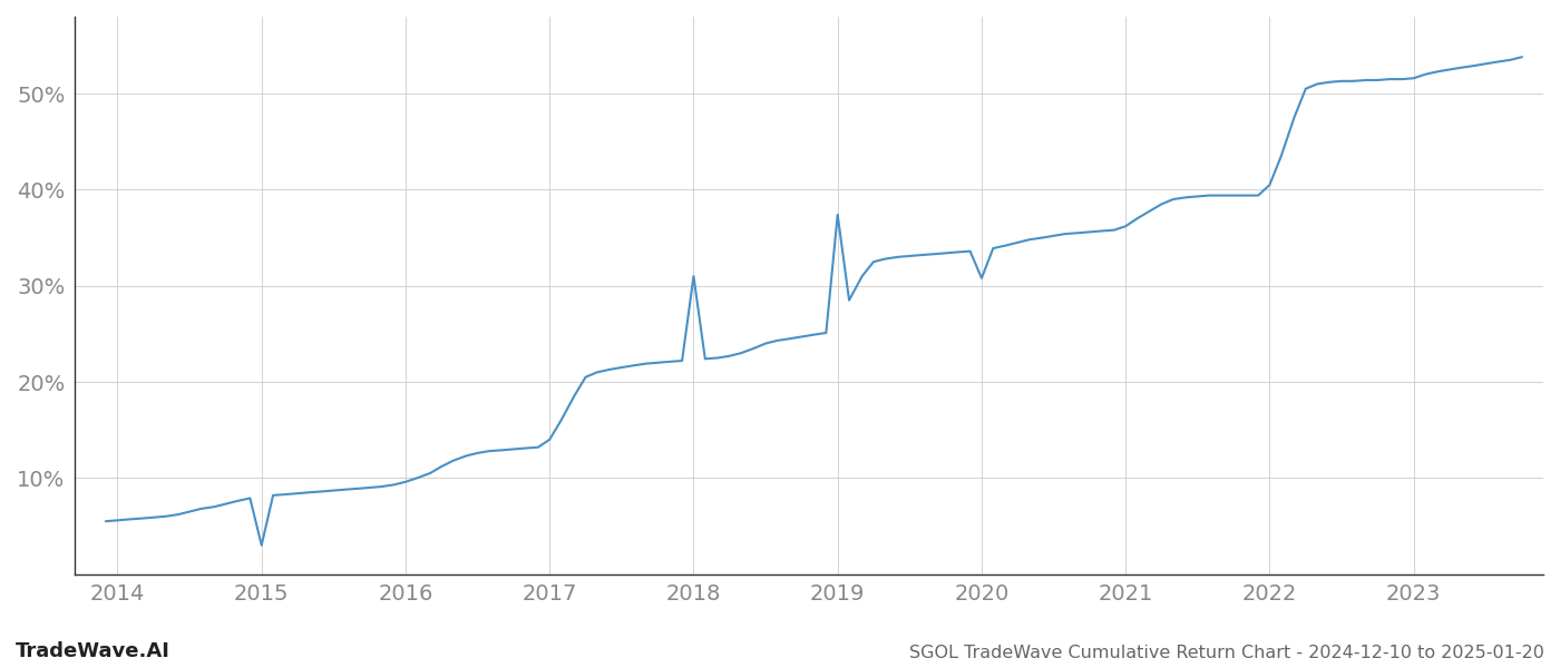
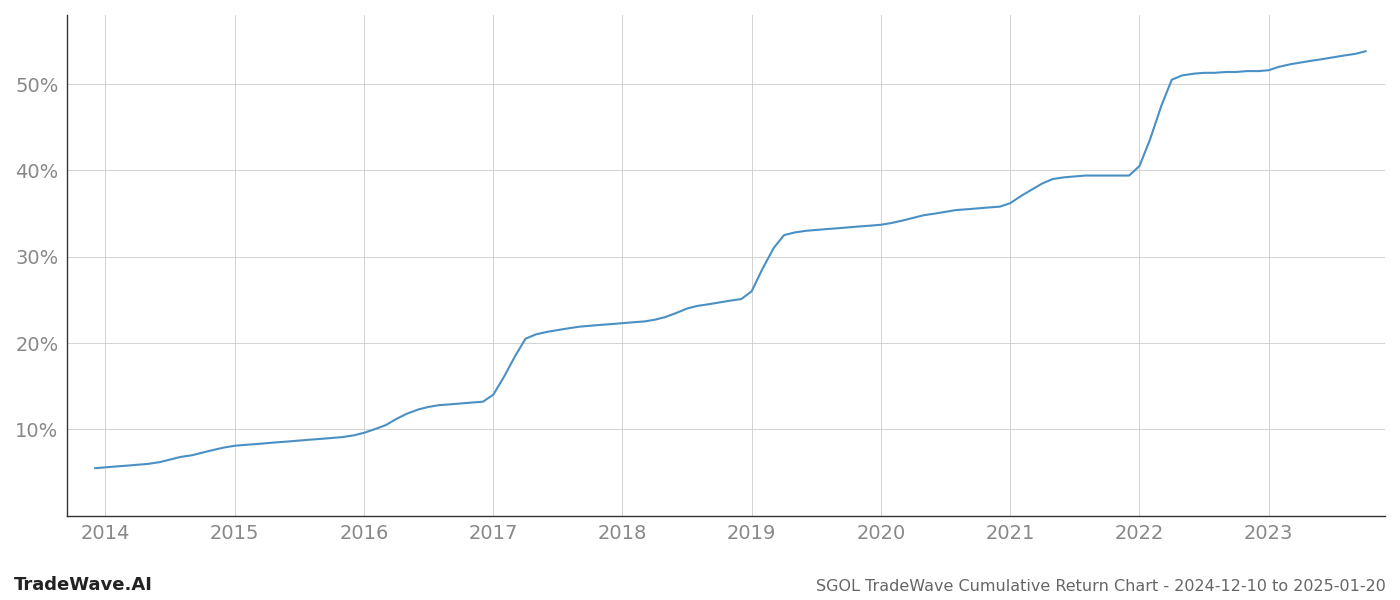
2015: 3.0% -> 8.1%
2018: 31.0% -> 22.3%
2019: 37.4% -> 26.0%
2020: 30.8% -> 33.7%
